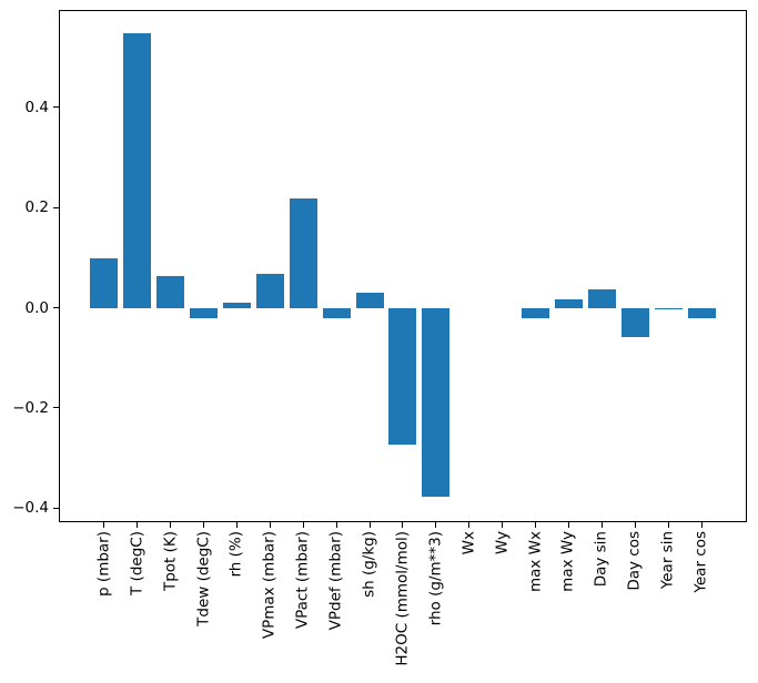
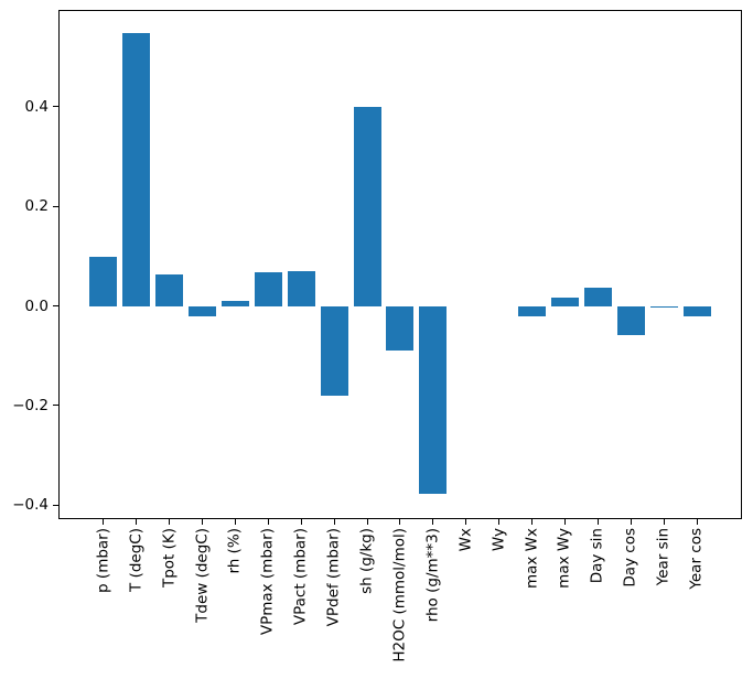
VPact (mbar): 0.22 -> 0.07
VPdef (mbar): -0.02 -> -0.18
sh (g/kg): 0.03 -> 0.40
H2OC (mmol/mol): -0.27 -> -0.09
